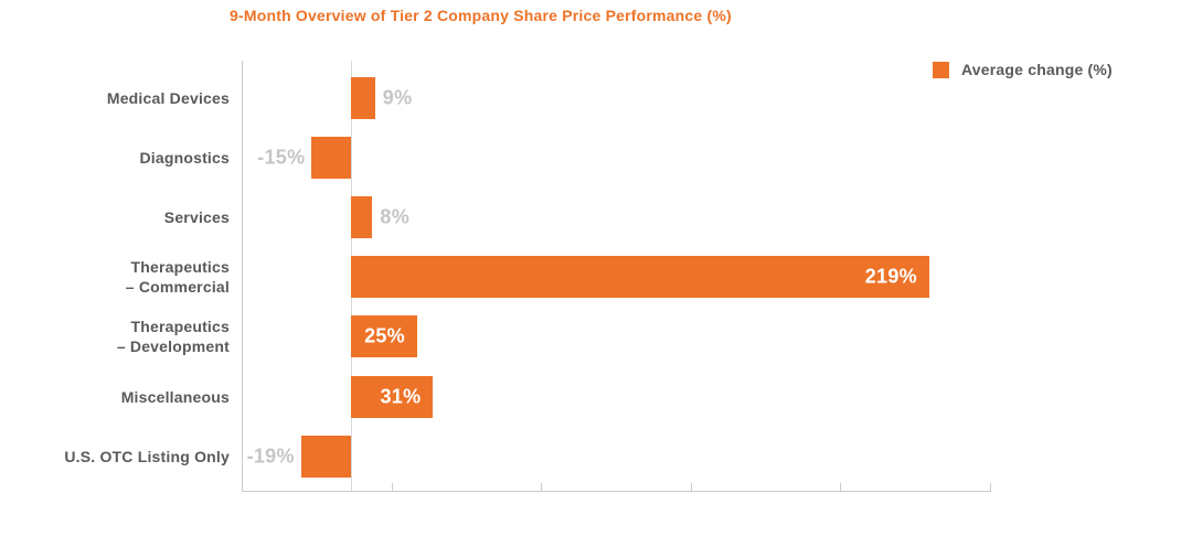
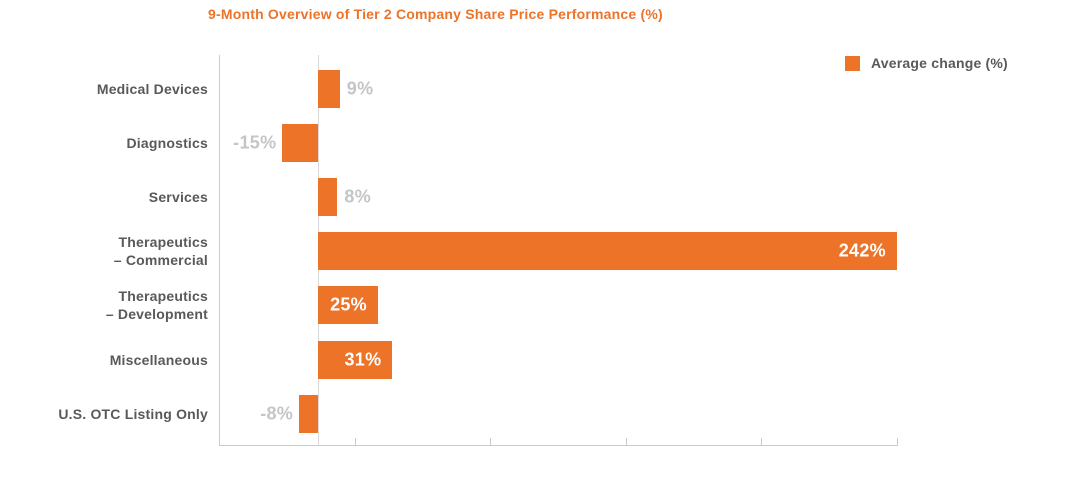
Therapeutics – Commercial: 219% -> 242%
U.S. OTC Listing Only: -19% -> -8%
